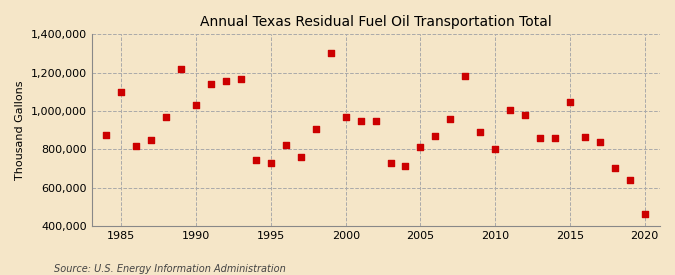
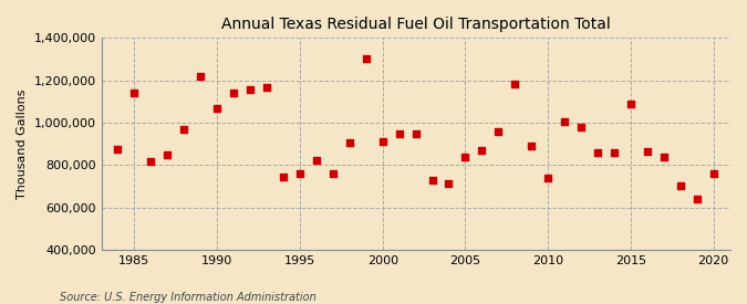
1985: 1,100,000 -> 1,140,000
1990: 1,030,000 -> 1,070,000
1995: 730,000 -> 760,000
2000: 970,000 -> 910,000
2005: 810,000 -> 840,000
2010: 800,000 -> 740,000
2015: 1,040,000 -> 1,090,000
2020: 460,000 -> 760,000
